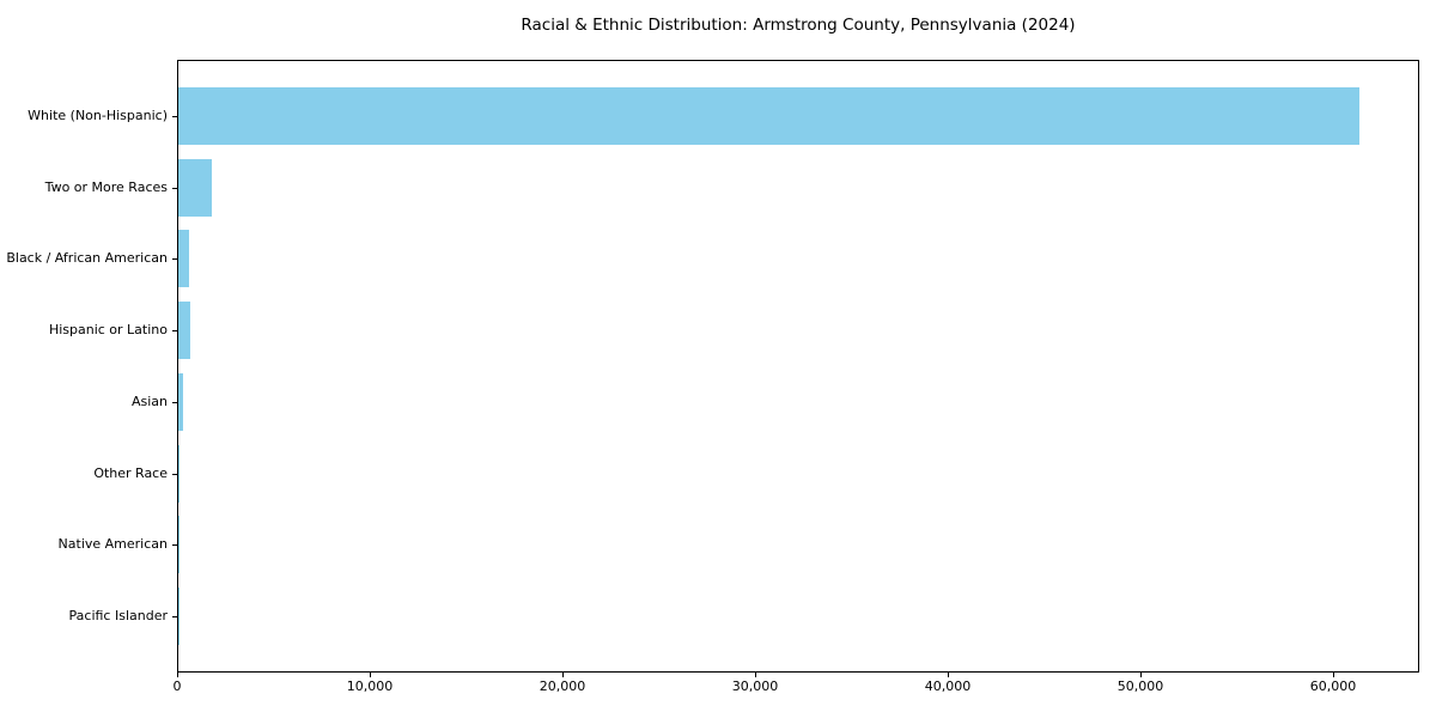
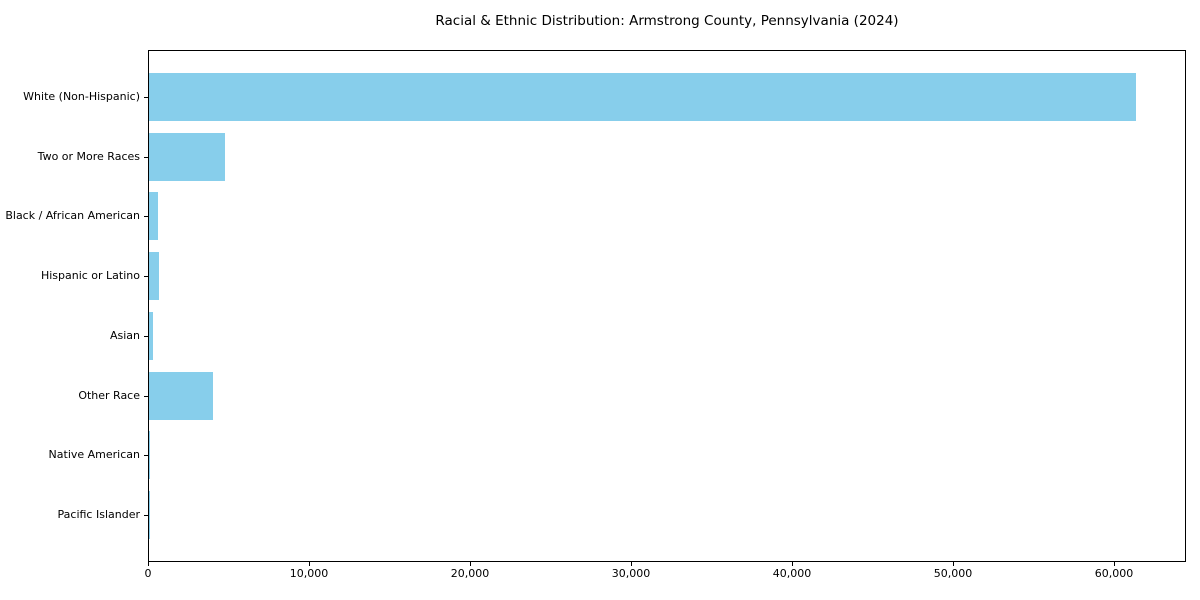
Two or More Races: 1800 -> 4700
Other Race: 100 -> 4000
